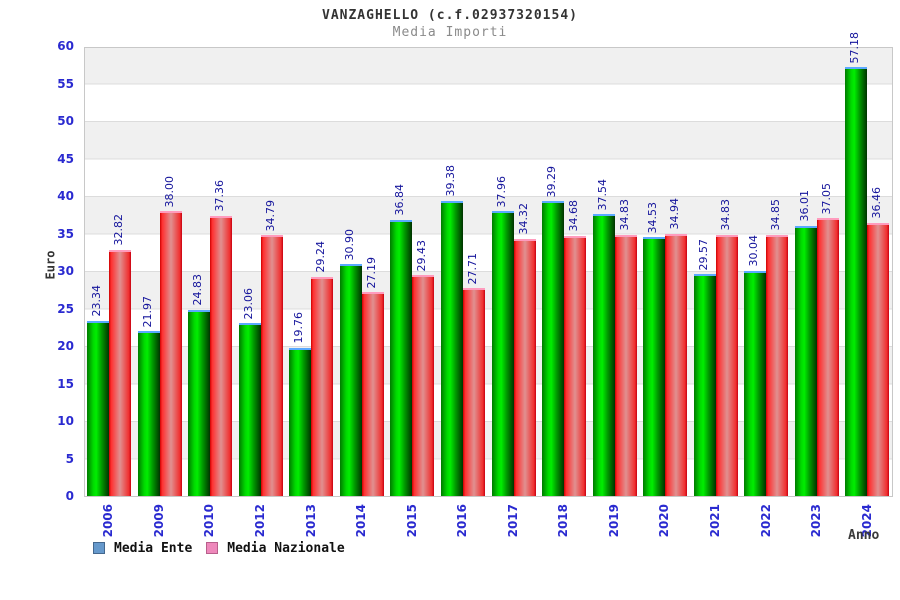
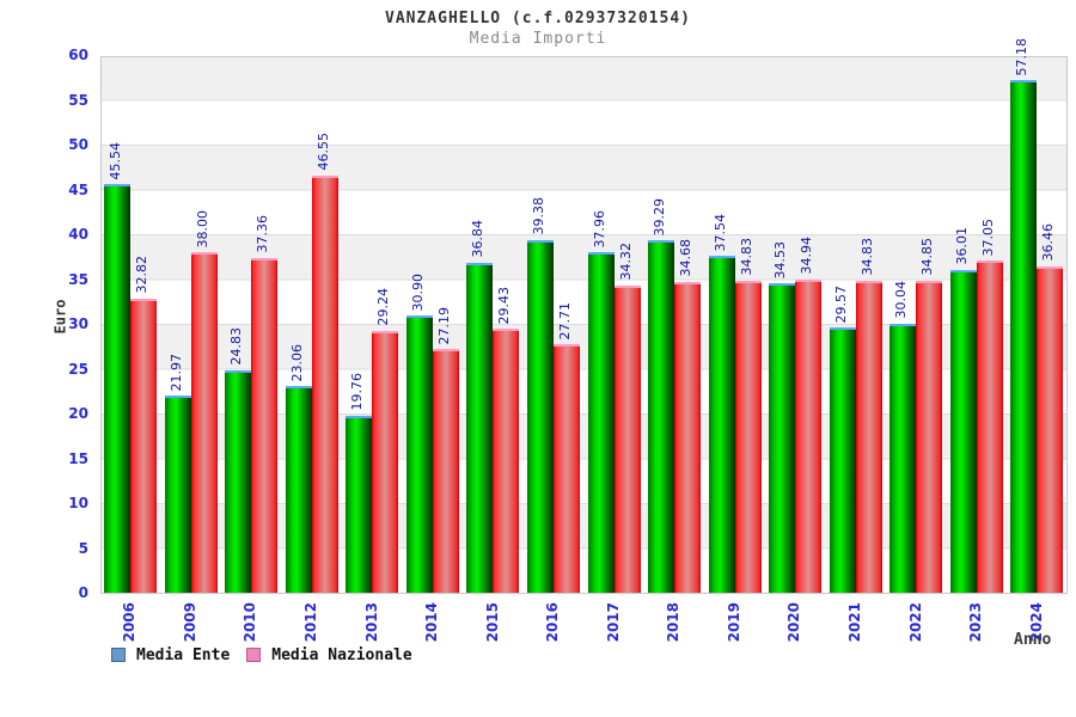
Media Ente/2006: 23.34 -> 45.54
Media Nazionale/2012: 34.79 -> 46.55
